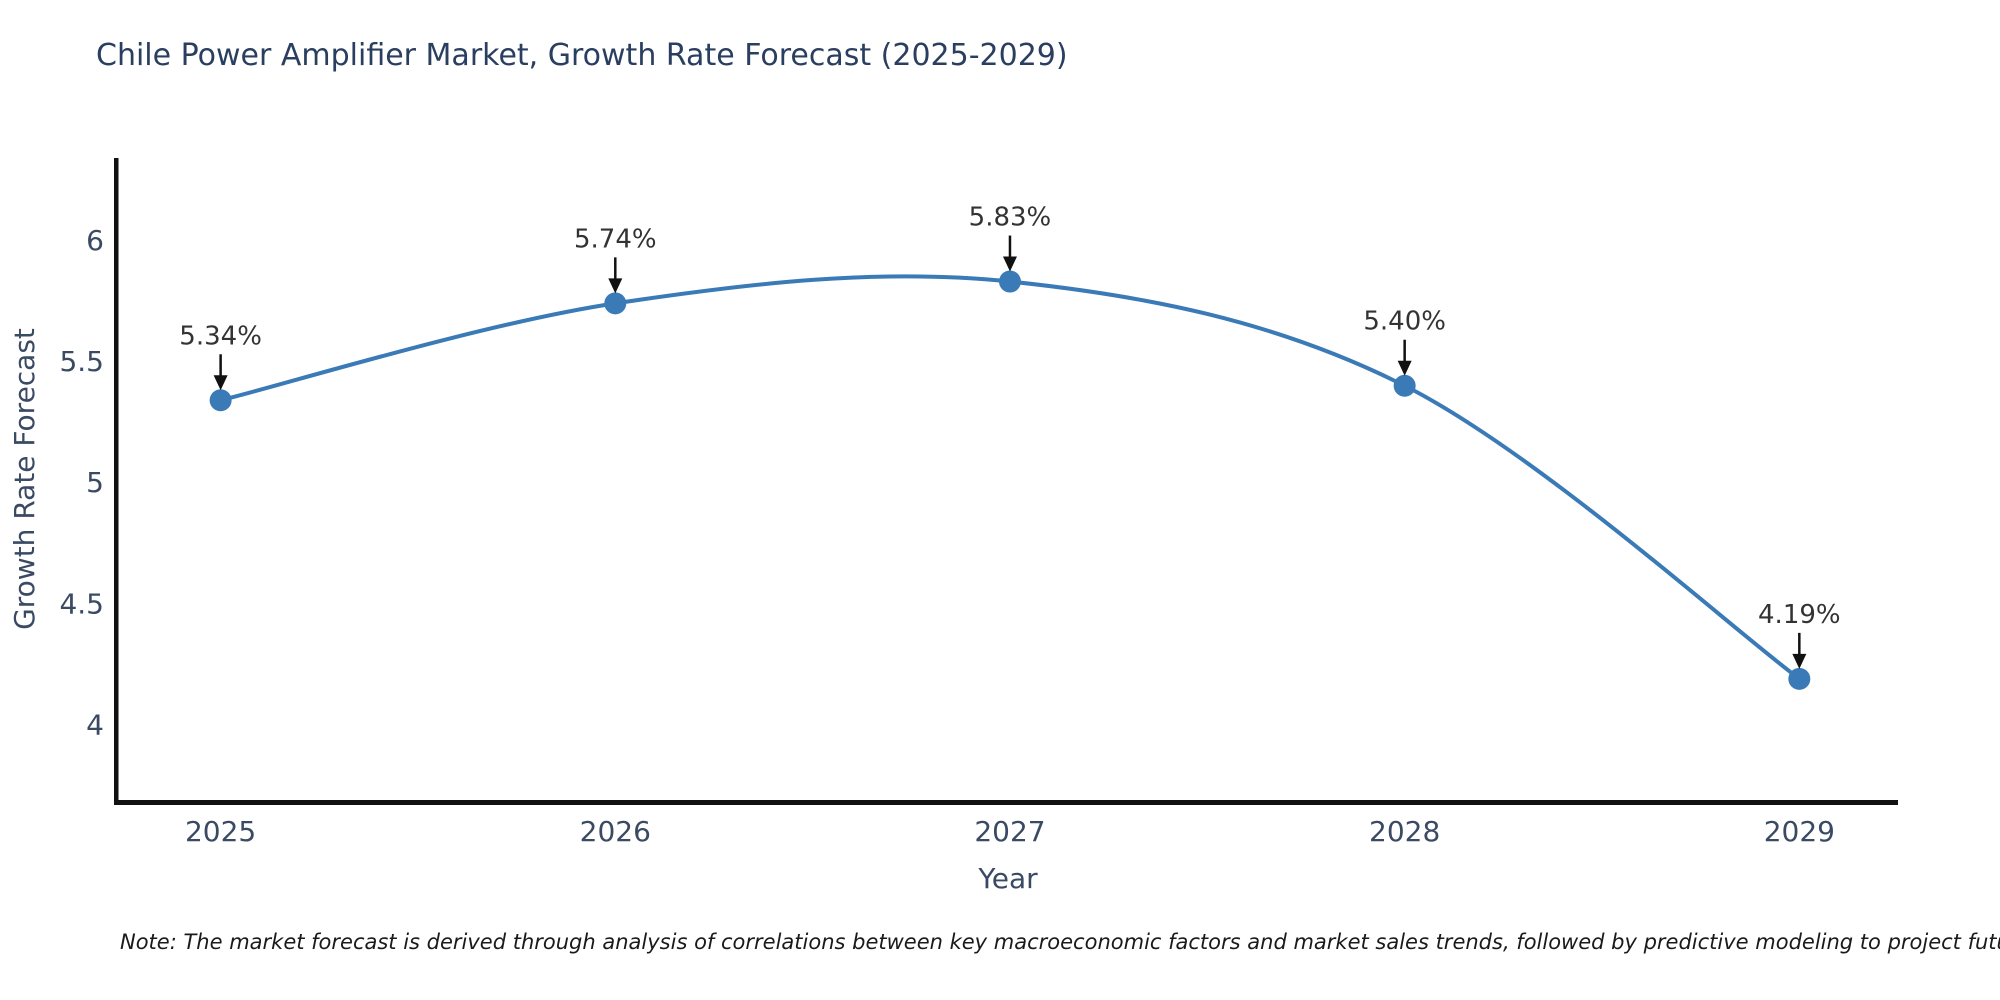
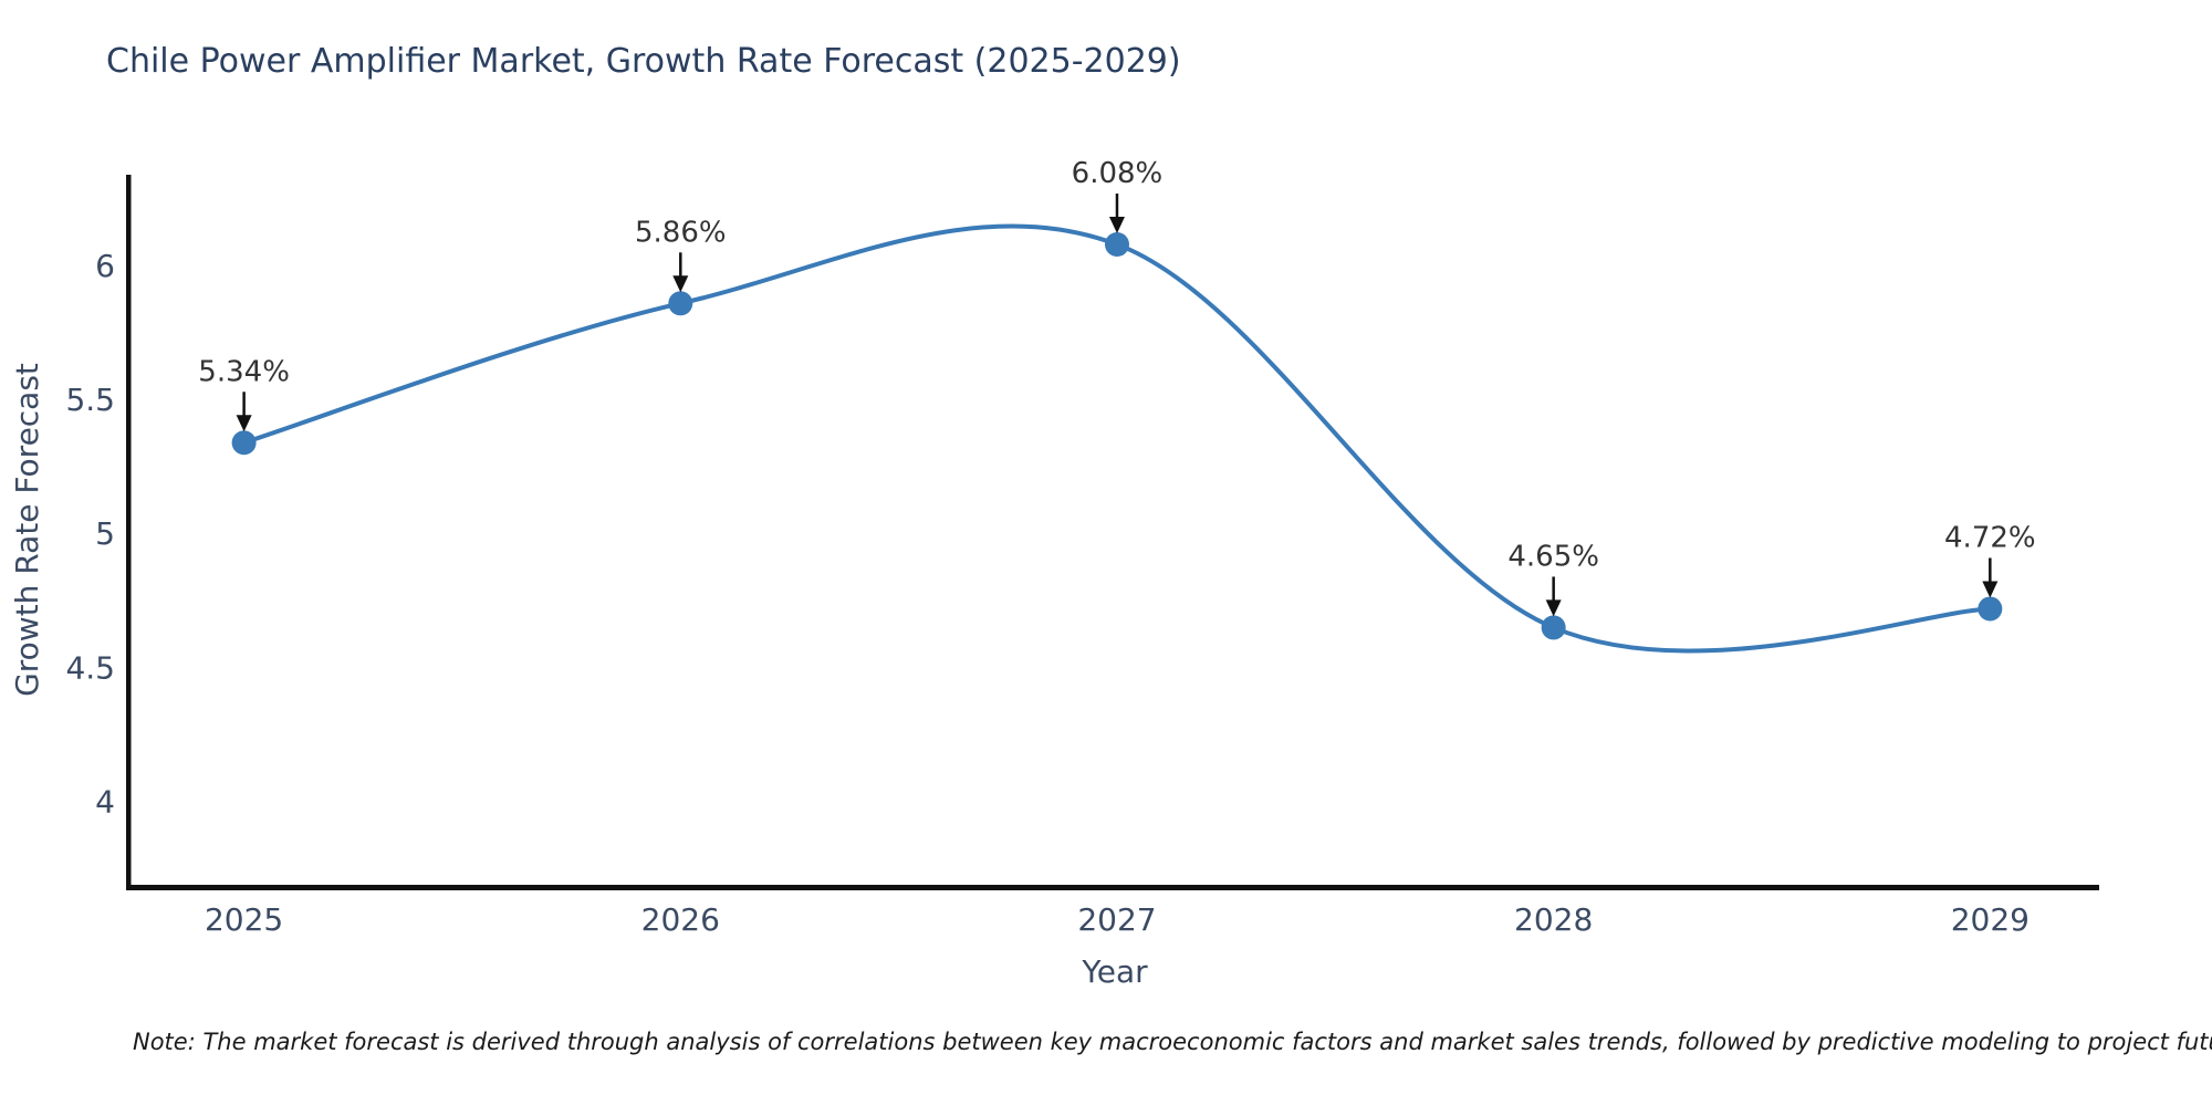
2026: 5.74% -> 5.86%
2027: 5.83% -> 6.08%
2028: 5.40% -> 4.65%
2029: 4.19% -> 4.72%
